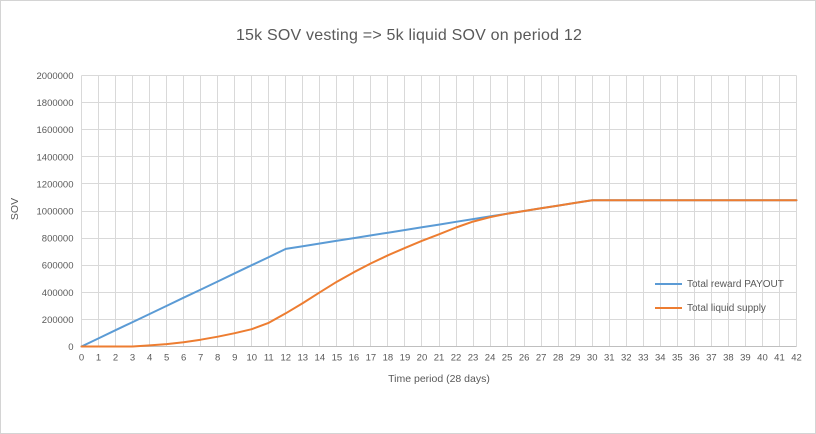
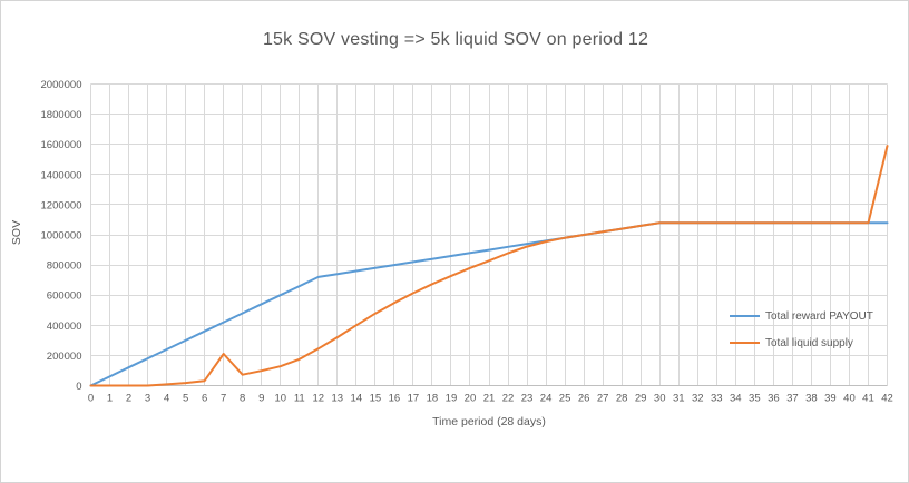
Total liquid supply/7: 50000 -> 210000
Total liquid supply/42: 1080000 -> 1590000
